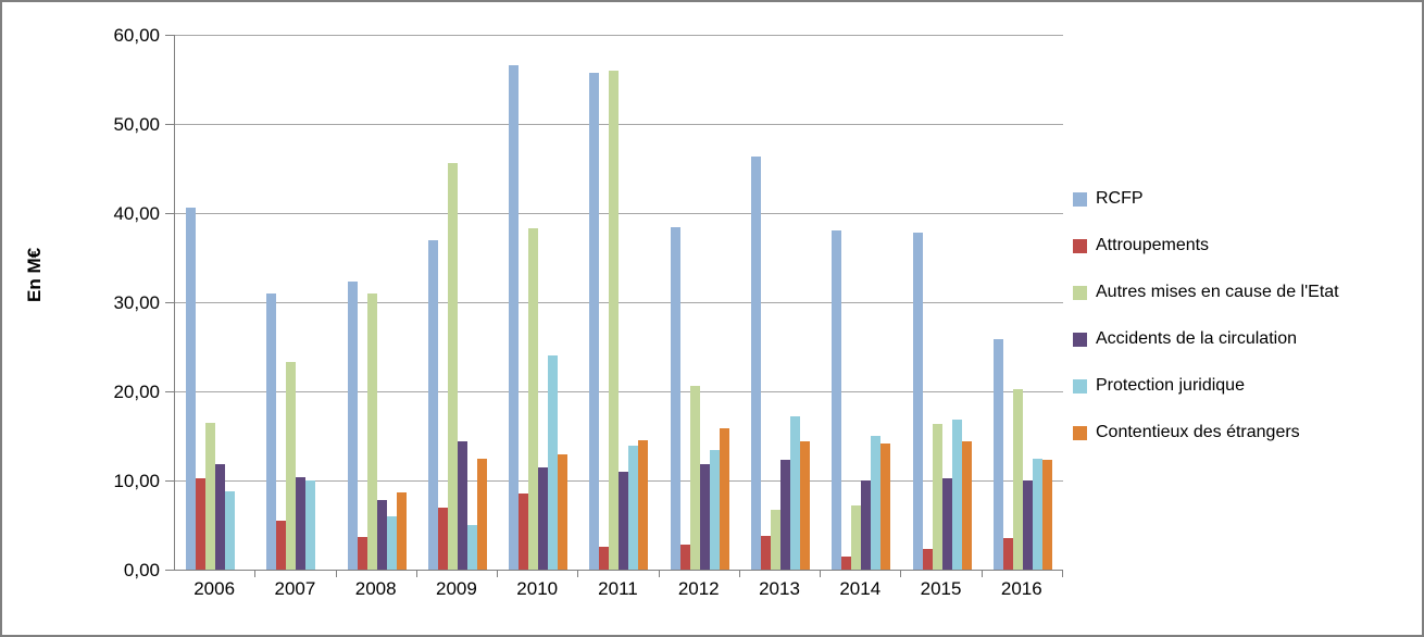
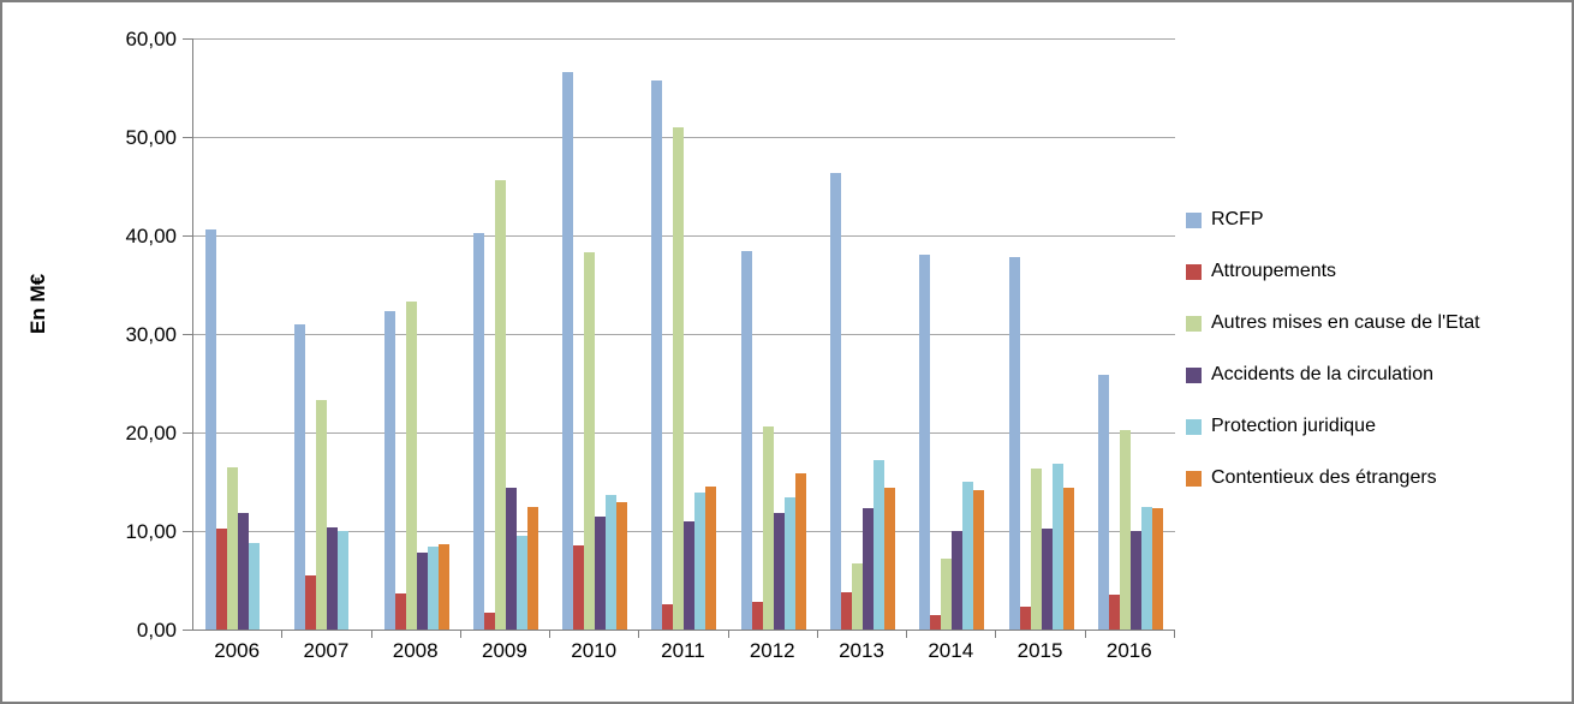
Autres mises en cause de l'Etat/2008: 31 -> 33
Protection juridique/2008: 6 -> 8
RCFP/2009: 37 -> 40
Attroupements/2009: 7 -> 2
Protection juridique/2009: 5 -> 10
Protection juridique/2010: 24 -> 14
Autres mises en cause de l'Etat/2011: 56 -> 51
